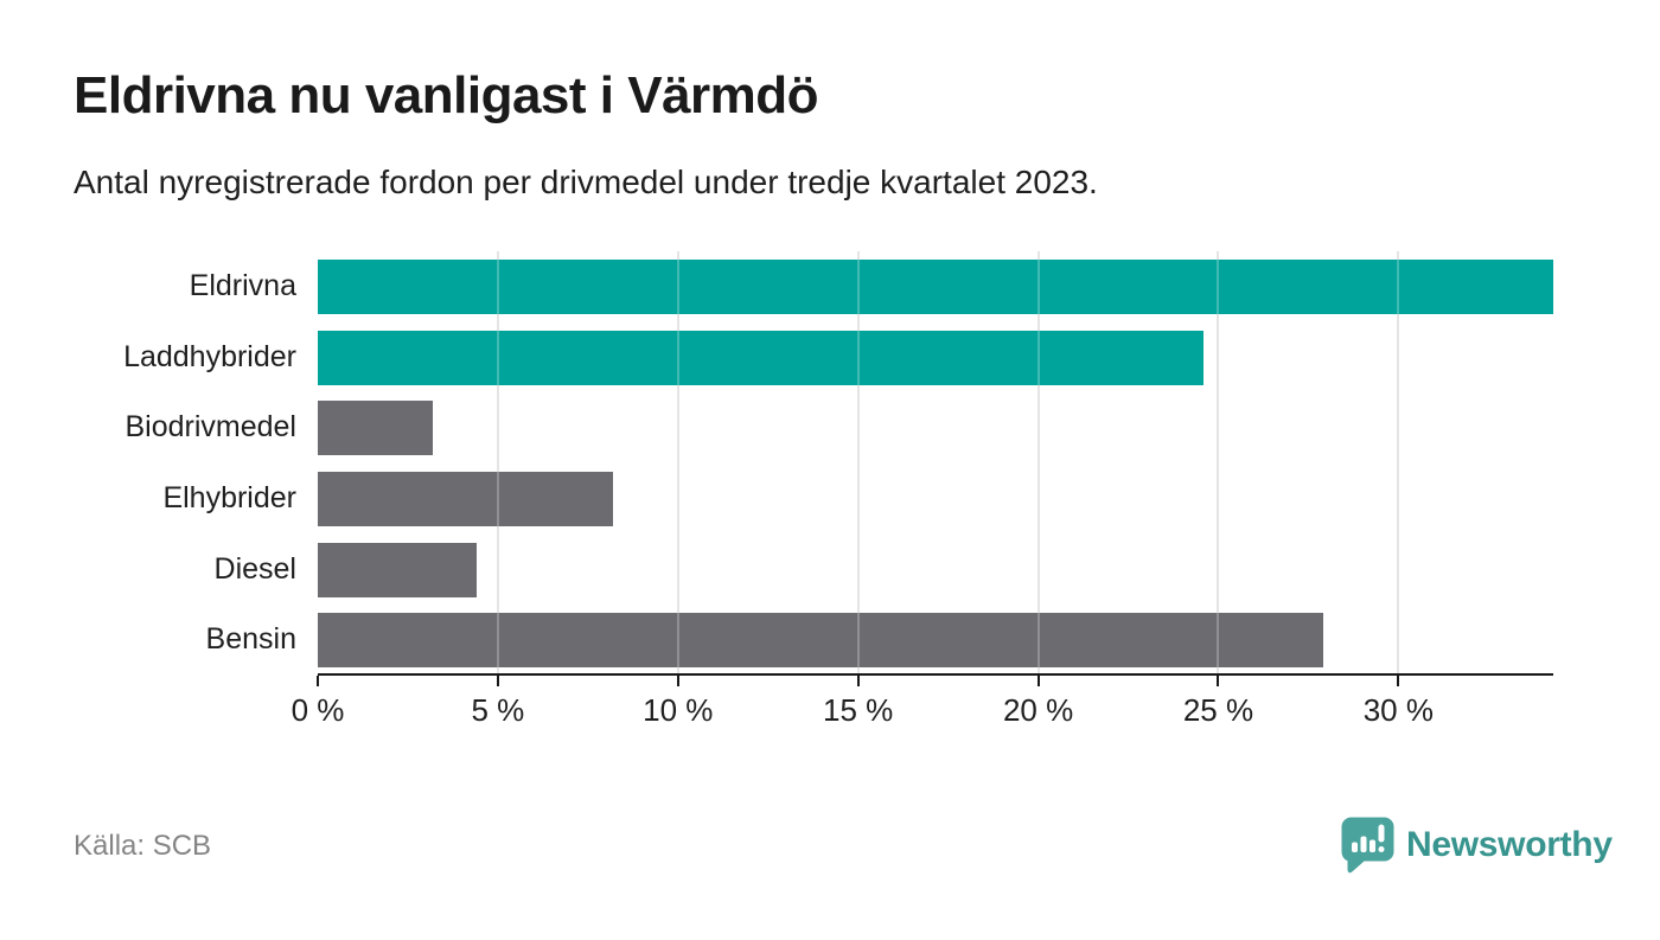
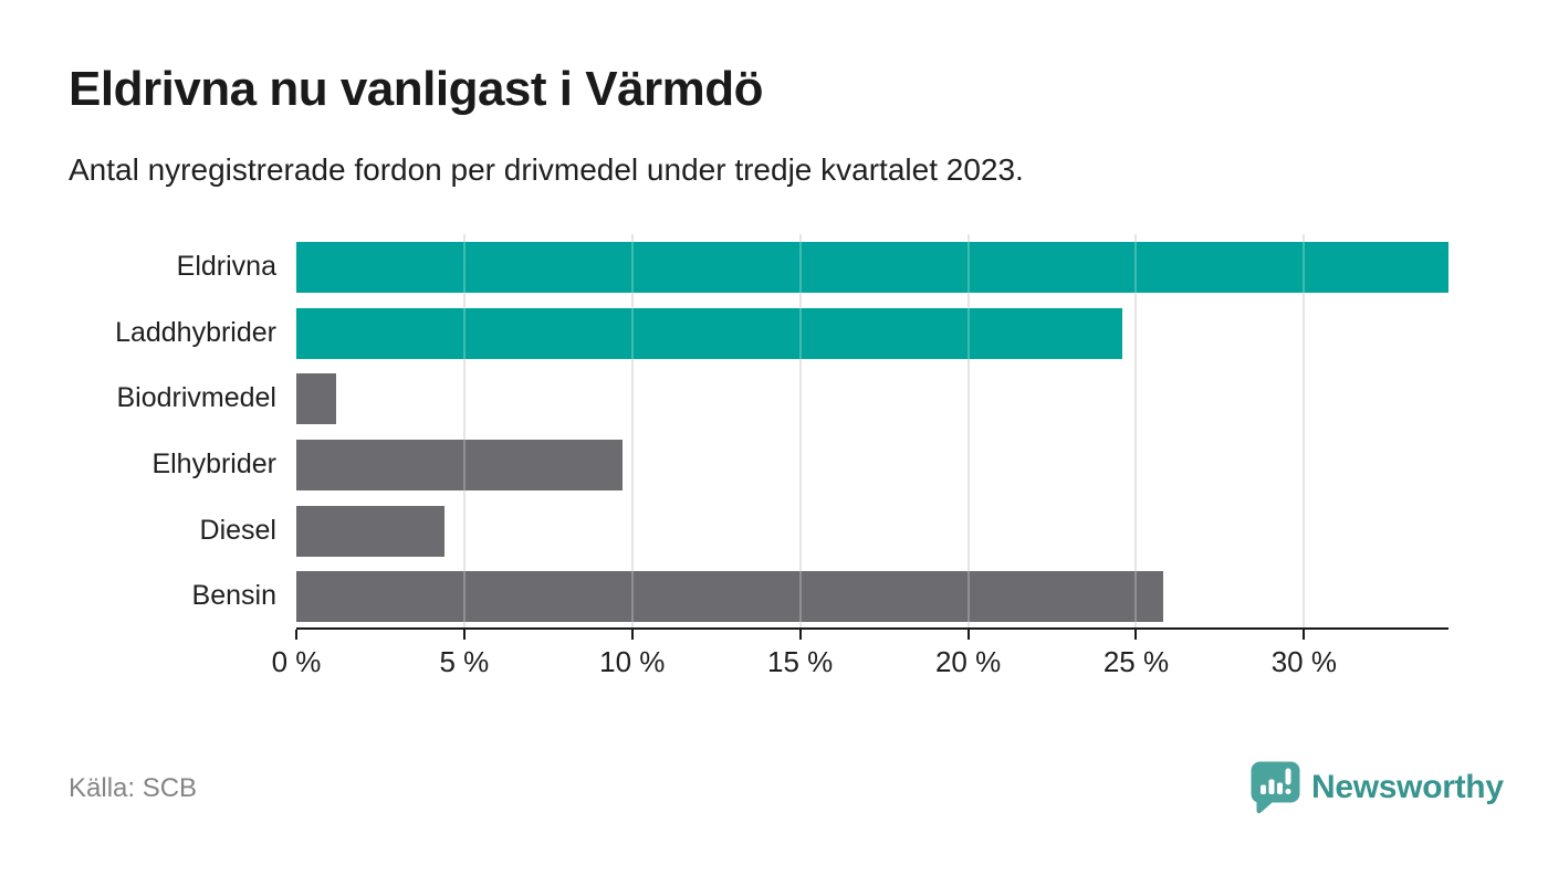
Biodrivmedel: 3.2% -> 1.2%
Elhybrider: 8.2% -> 9.7%
Bensin: 27.9% -> 25.8%
